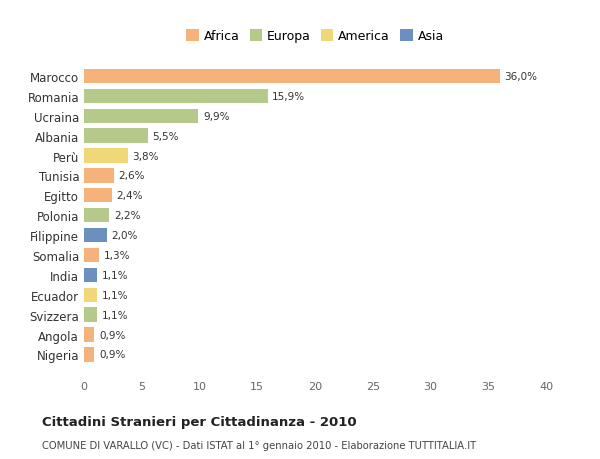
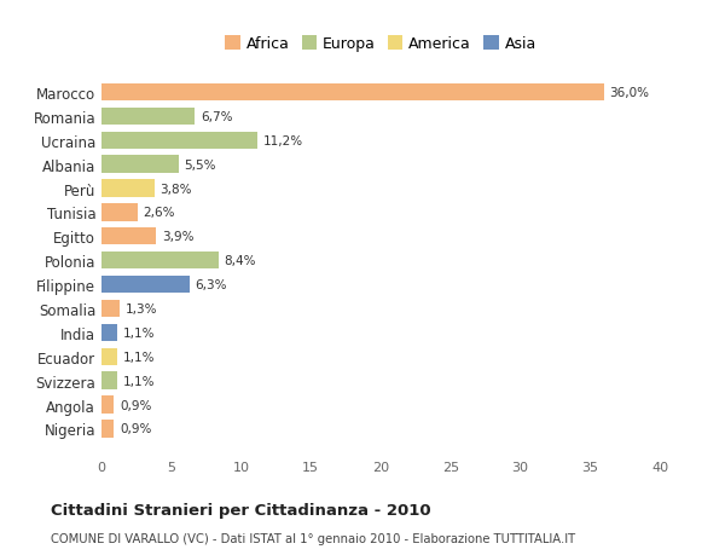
Romania: 15,9% -> 6,7%
Ucraina: 9,9% -> 11,2%
Egitto: 2,4% -> 3,9%
Polonia: 2,2% -> 8,4%
Filippine: 2,0% -> 6,3%
